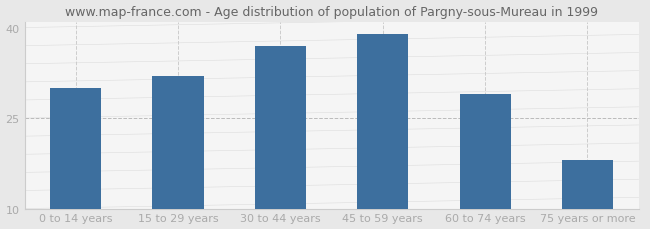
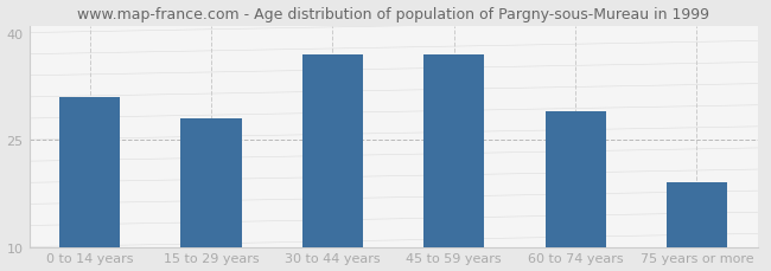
0 to 14 years: 30 -> 31
15 to 29 years: 32 -> 28
45 to 59 years: 39 -> 37
75 years or more: 18 -> 19
